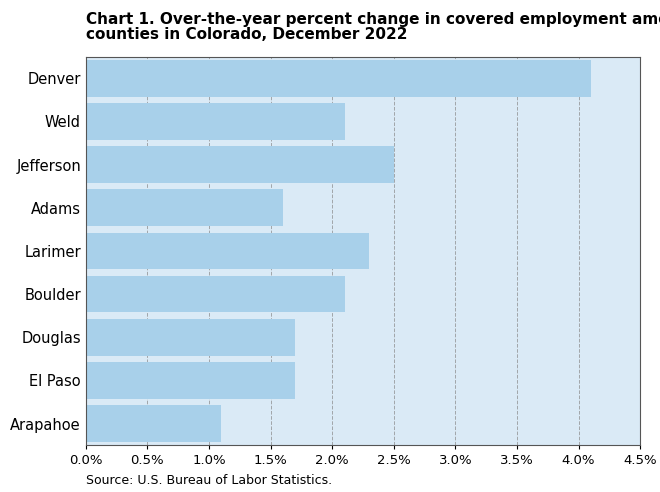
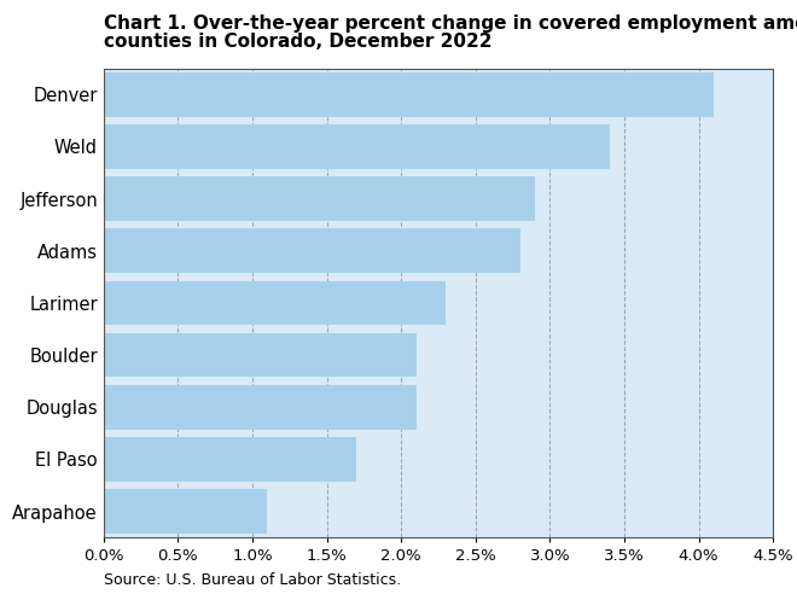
Weld: 2.1% -> 3.4%
Jefferson: 2.5% -> 2.9%
Adams: 1.6% -> 2.8%
Douglas: 1.7% -> 2.1%
